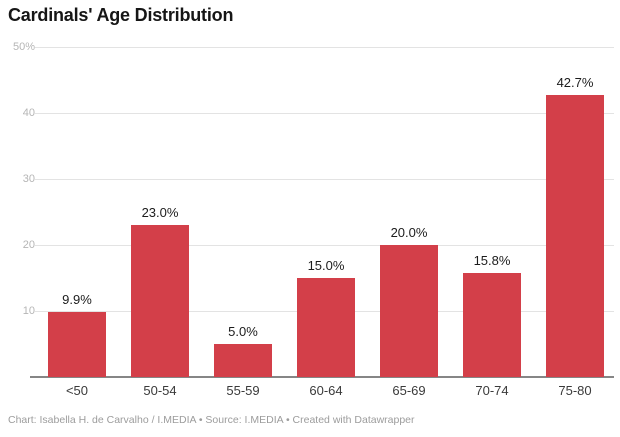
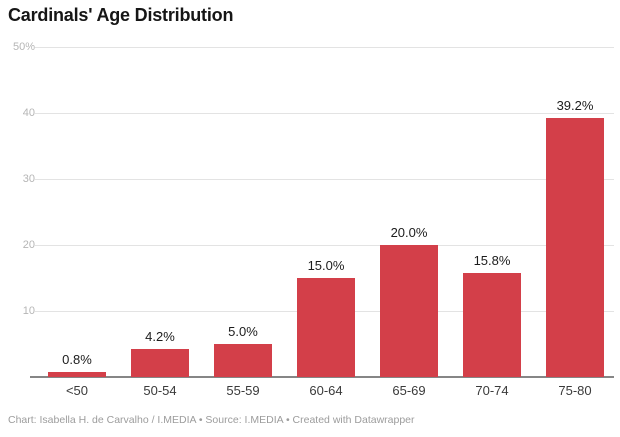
<50: 9.9% -> 0.8%
50-54: 23.0% -> 4.2%
75-80: 42.7% -> 39.2%
